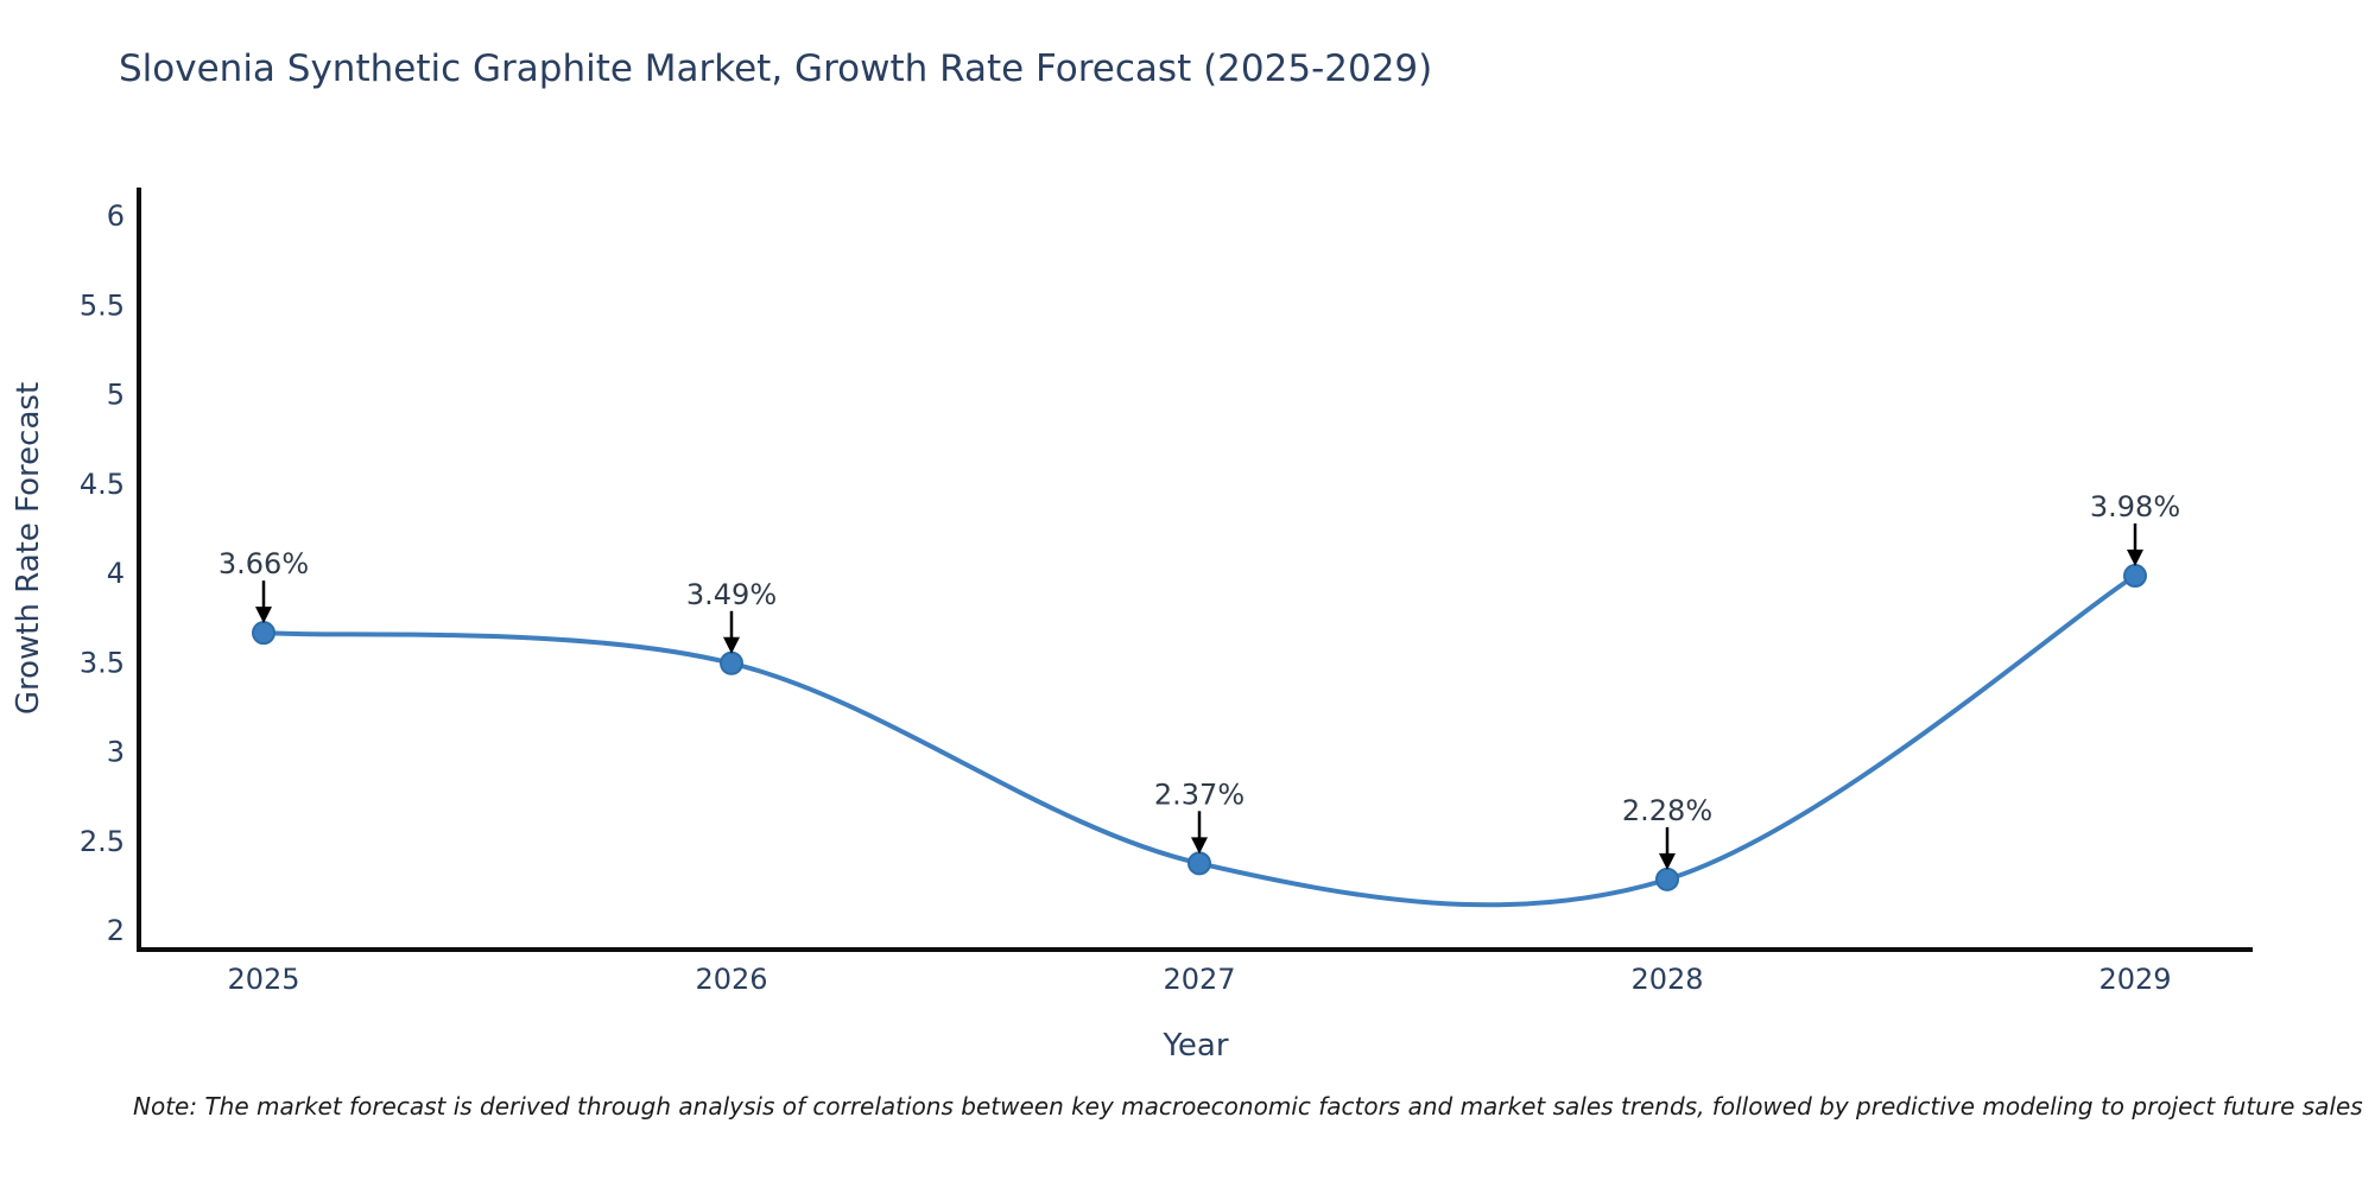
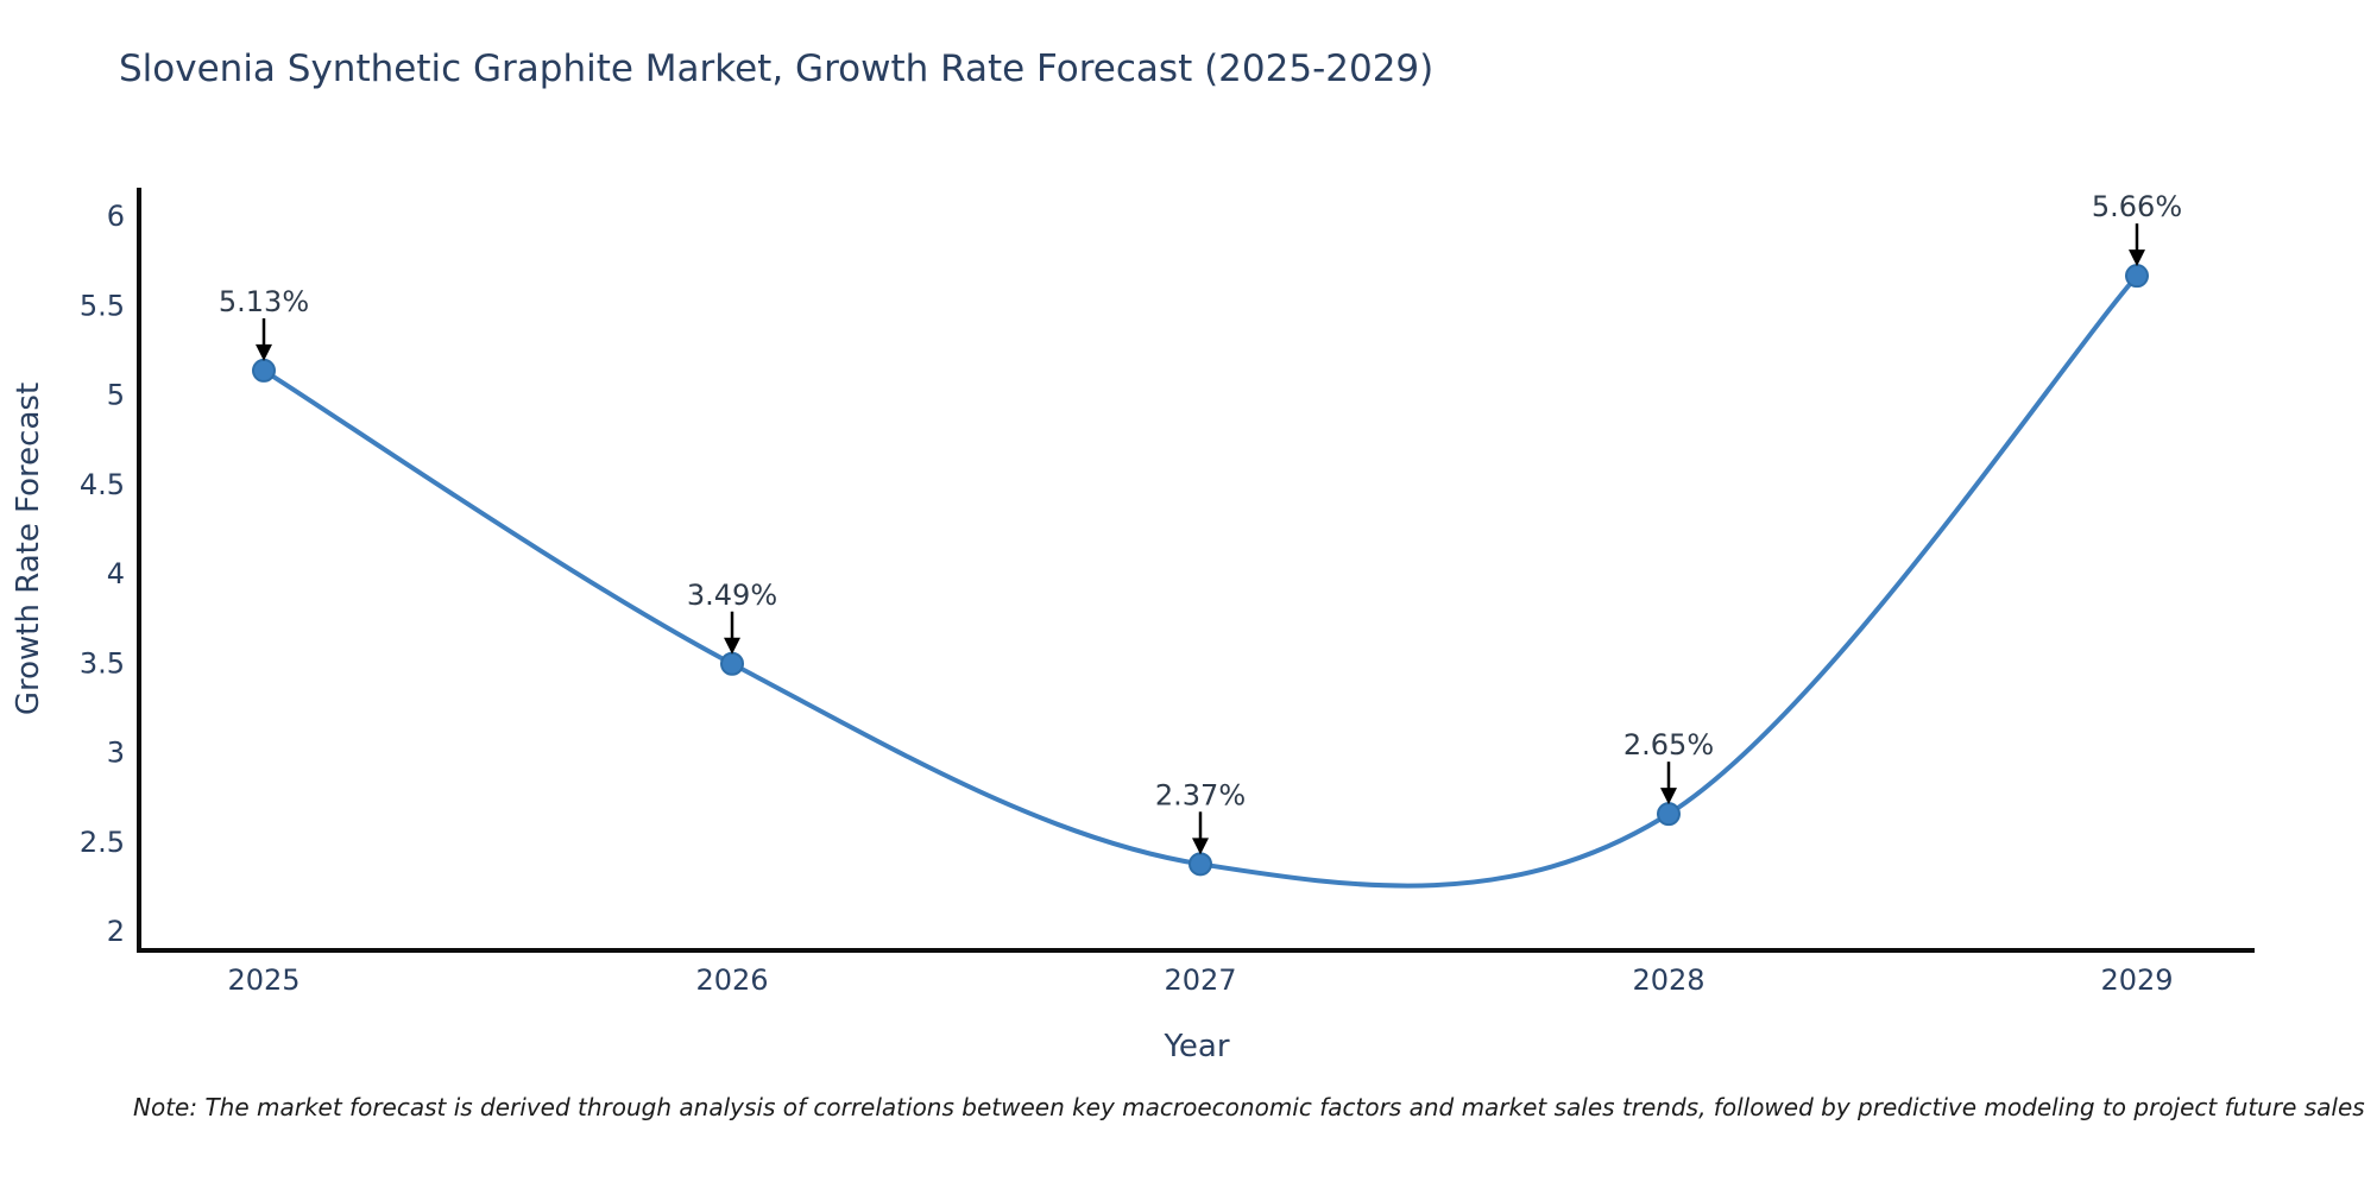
2025: 3.66% -> 5.13%
2028: 2.28% -> 2.65%
2029: 3.98% -> 5.66%
